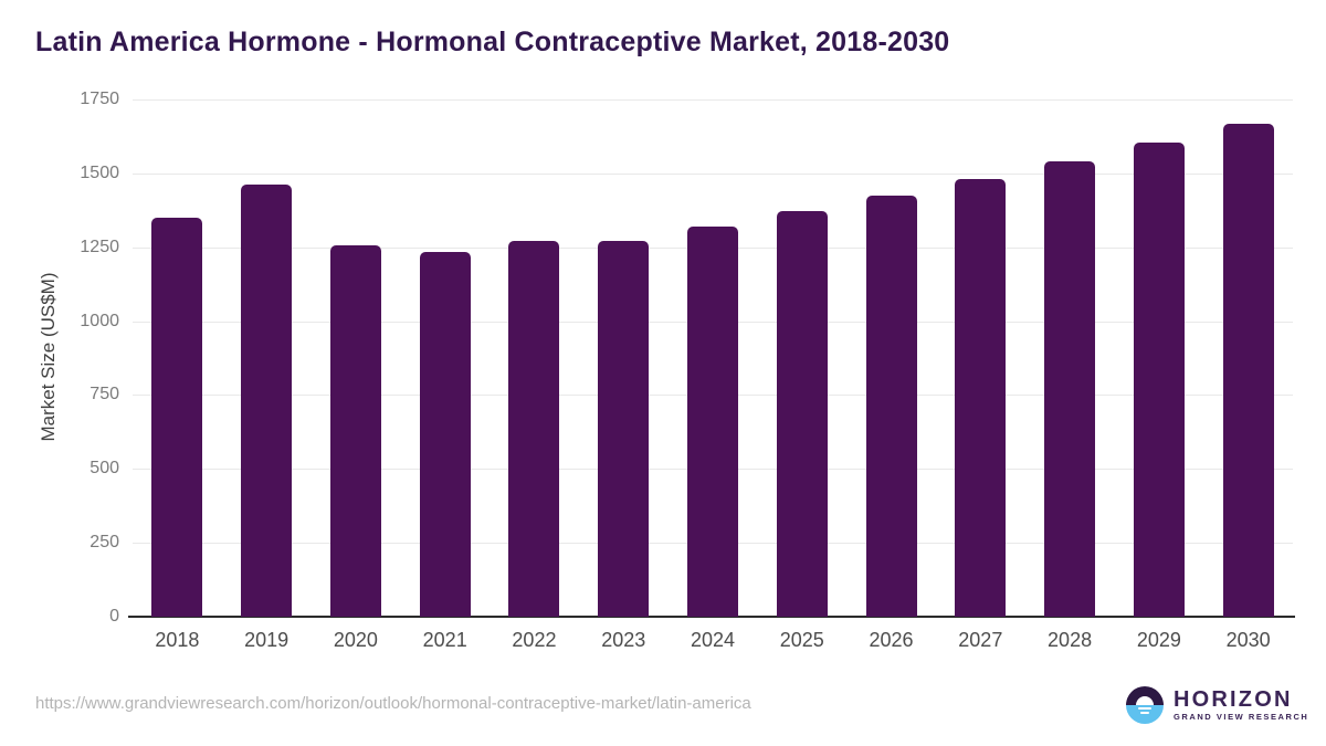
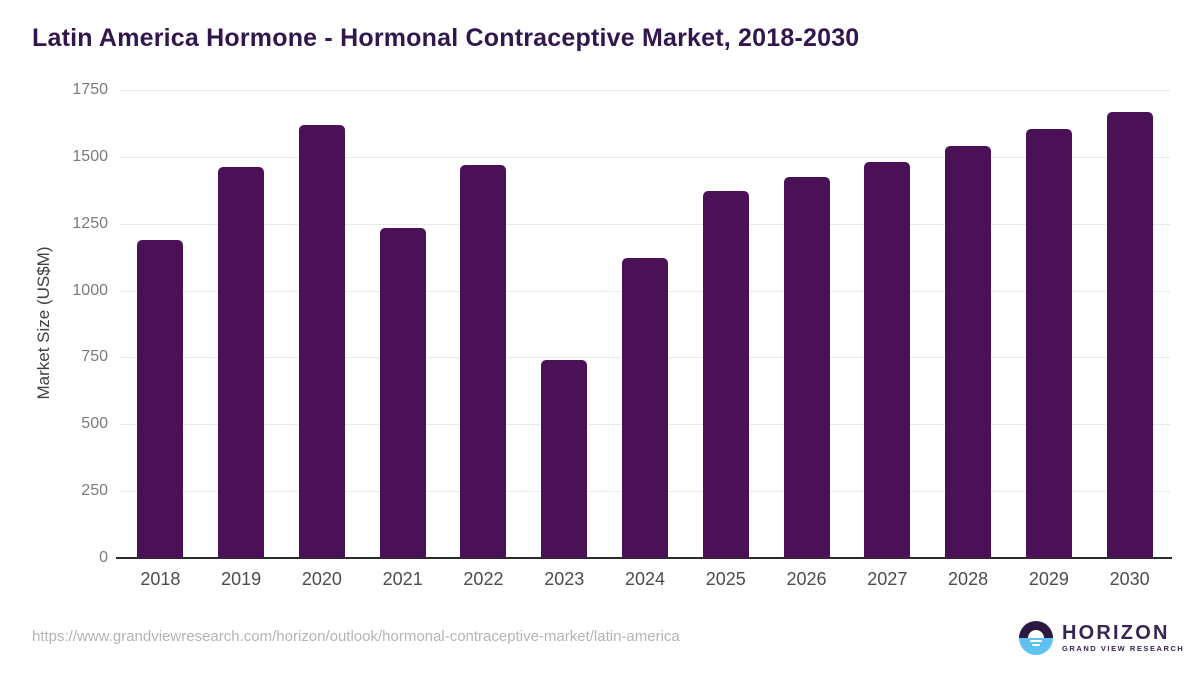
2018: 1350 -> 1190
2020: 1260 -> 1620
2022: 1270 -> 1470
2023: 1270 -> 740
2024: 1320 -> 1120
